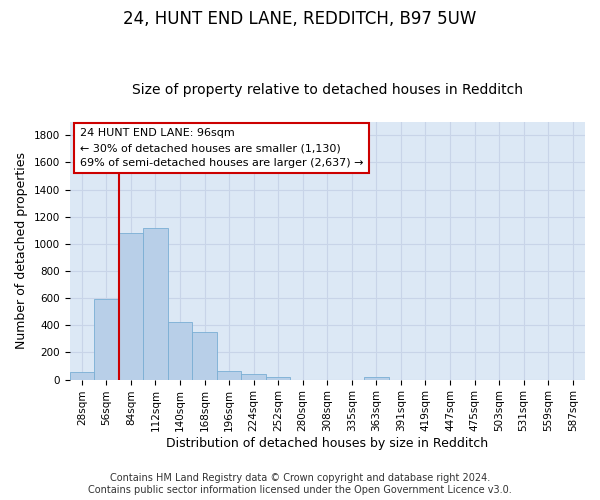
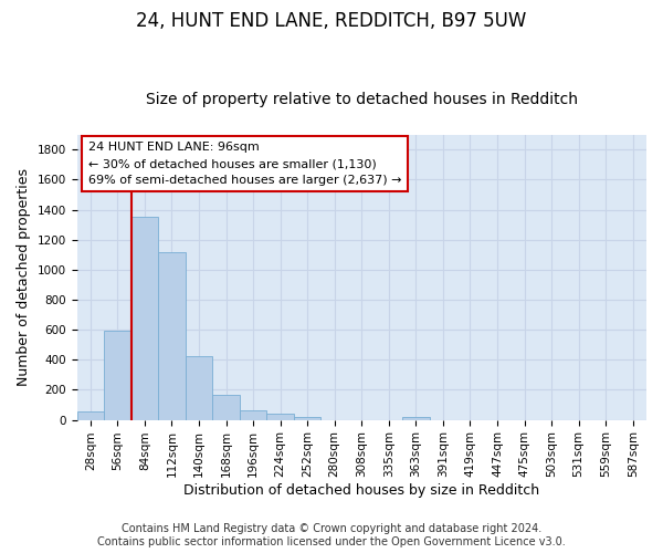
84sqm: 1080 -> 1350
168sqm: 350 -> 170
